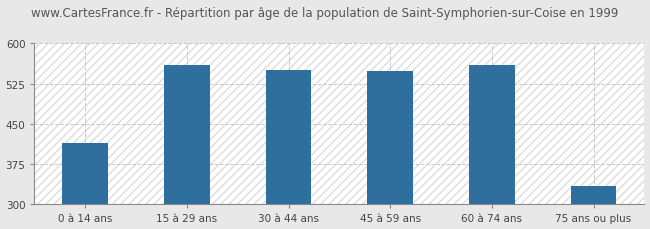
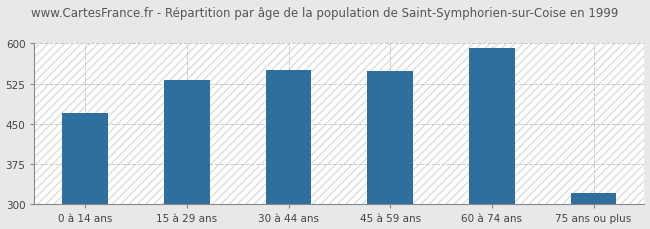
0 à 14 ans: 414 -> 470
15 à 29 ans: 560 -> 531
60 à 74 ans: 560 -> 591
75 ans ou plus: 334 -> 322
